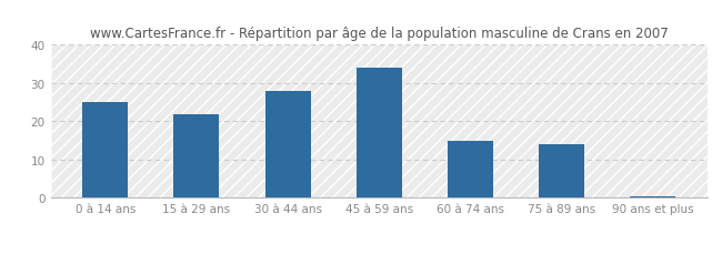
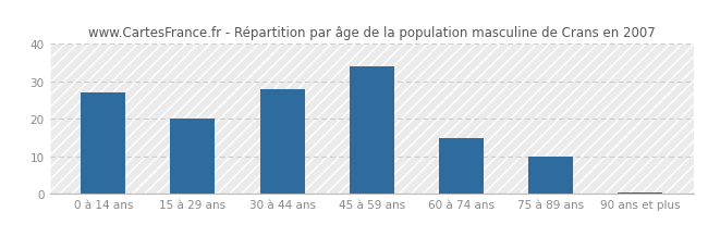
0 à 14 ans: 25.0 -> 27.0
15 à 29 ans: 22.0 -> 20.0
75 à 89 ans: 14.0 -> 10.0
